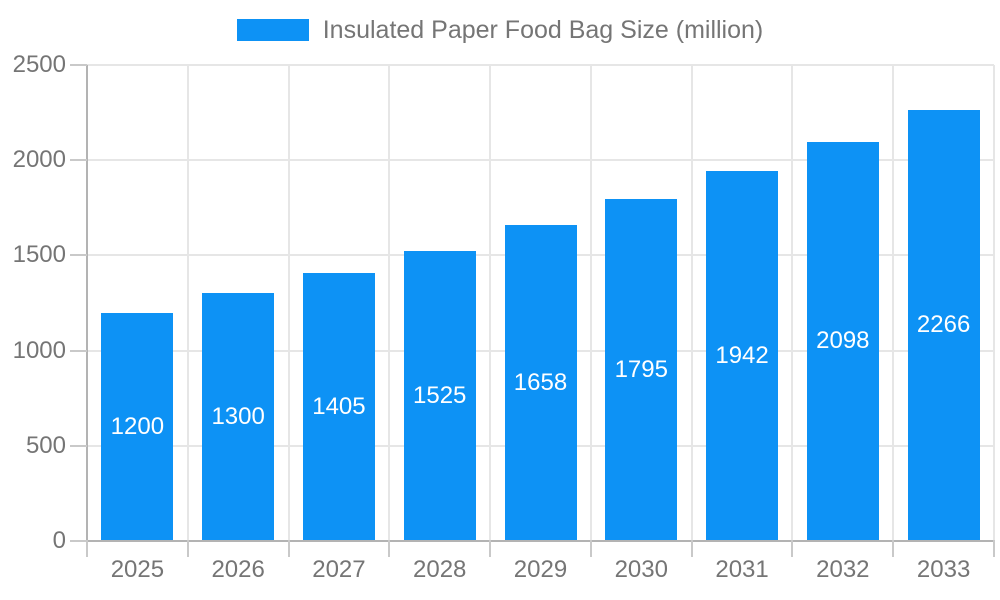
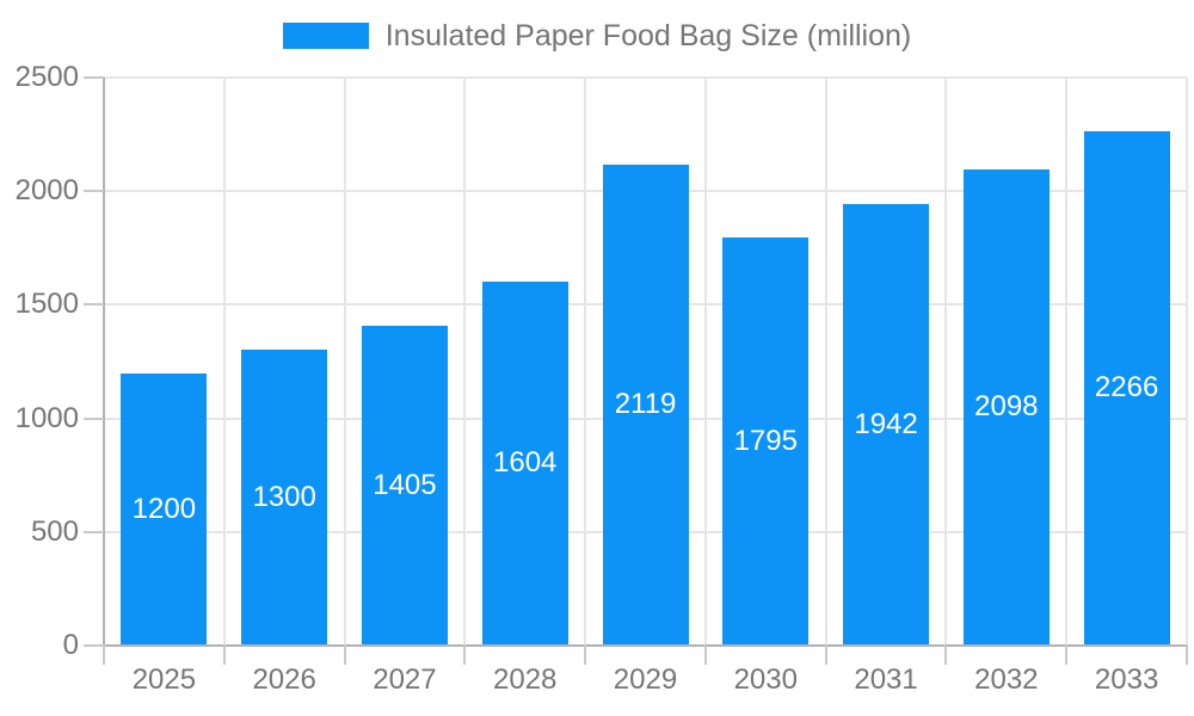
2028: 1525 -> 1604
2029: 1658 -> 2119
